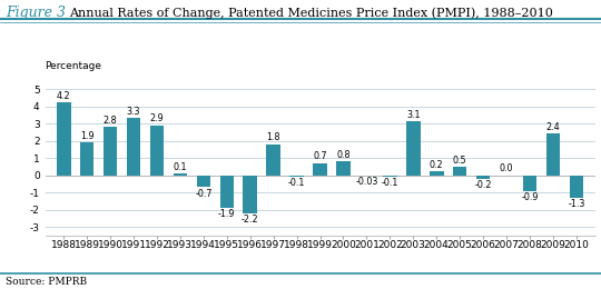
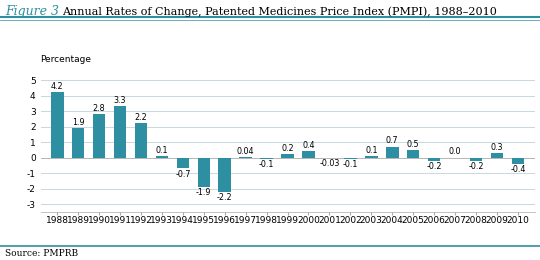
1992: 2.9 -> 2.2
1997: 1.8 -> 0.04
1999: 0.7 -> 0.2
2000: 0.8 -> 0.4
2003: 3.1 -> 0.1
2004: 0.2 -> 0.7
2008: -0.9 -> -0.2
2009: 2.4 -> 0.3
2010: -1.3 -> -0.4
